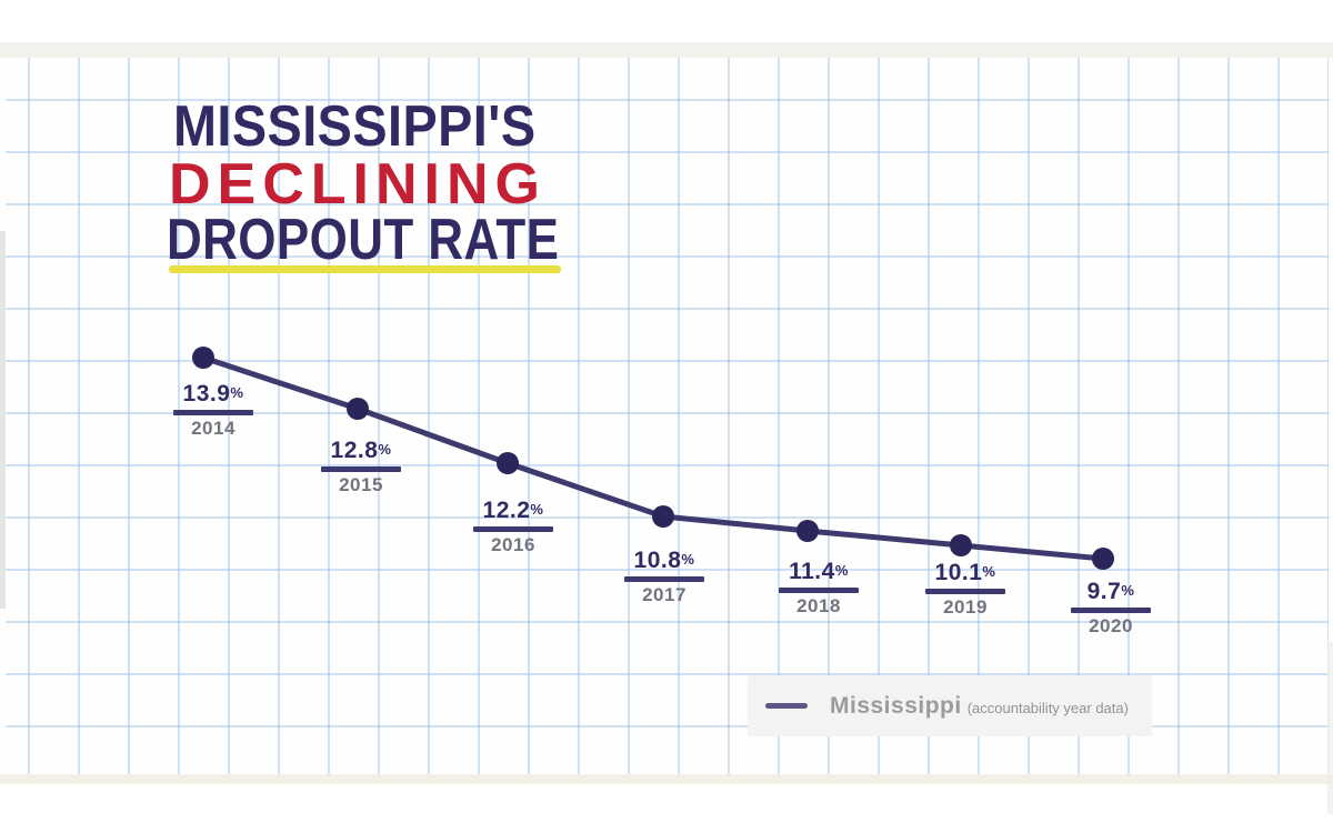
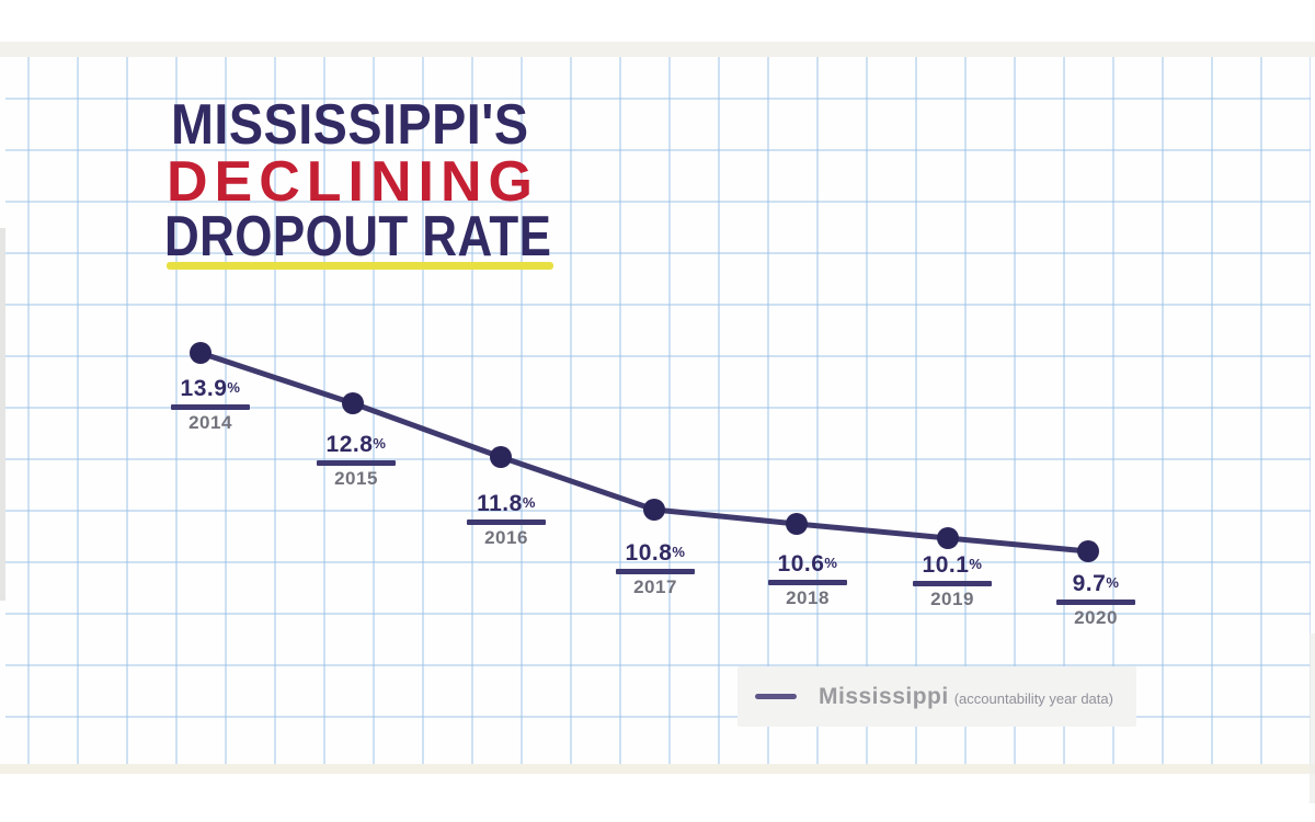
2016: 12.2 -> 11.8
2018: 11.4 -> 10.6
